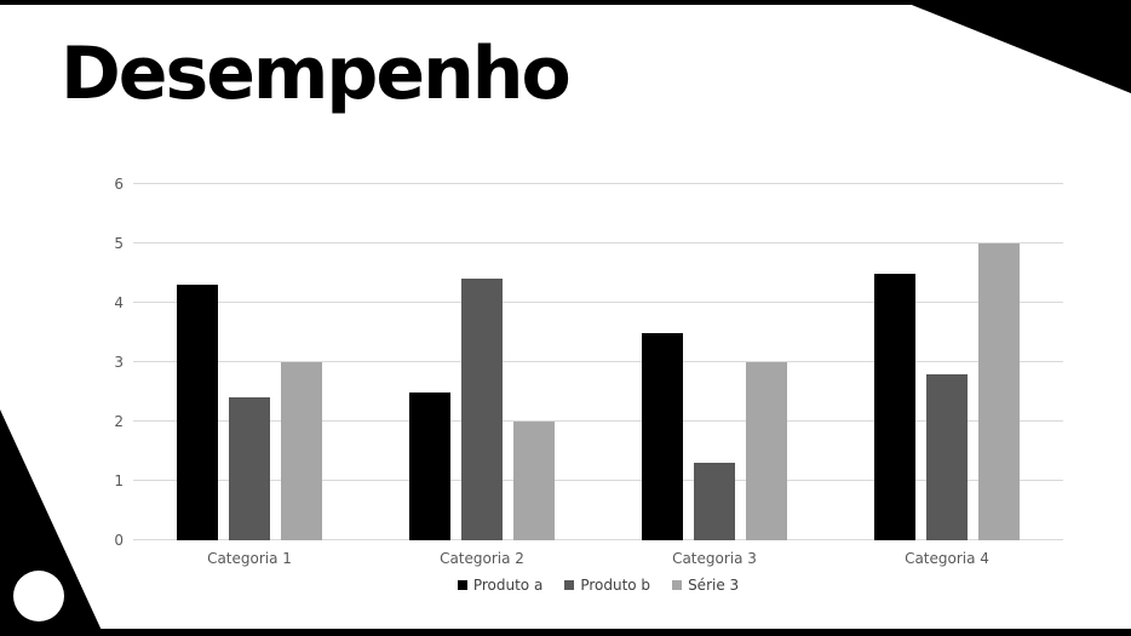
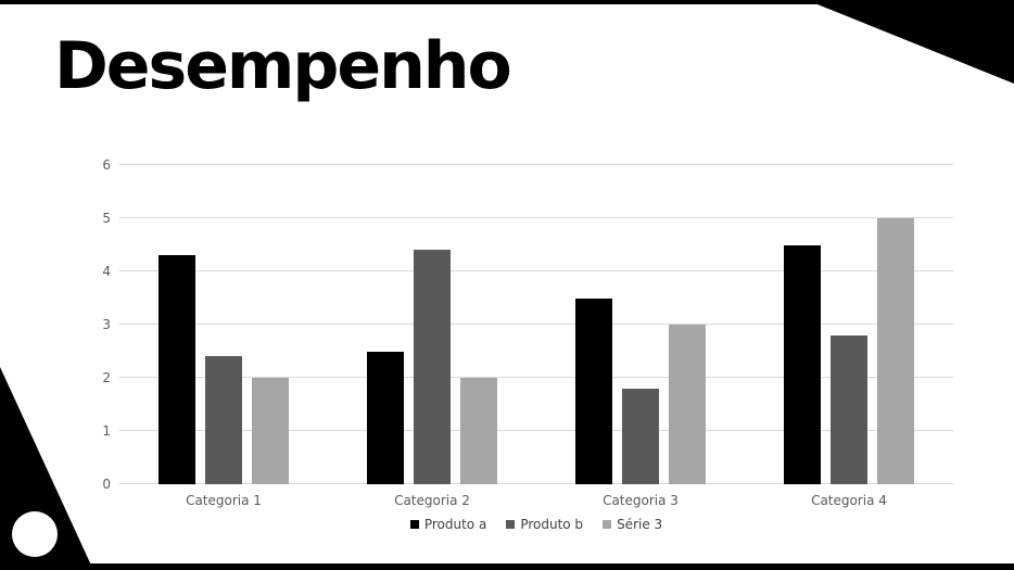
Série 3/Categoria 1: 3 -> 2
Produto b/Categoria 3: 1.3 -> 1.8
